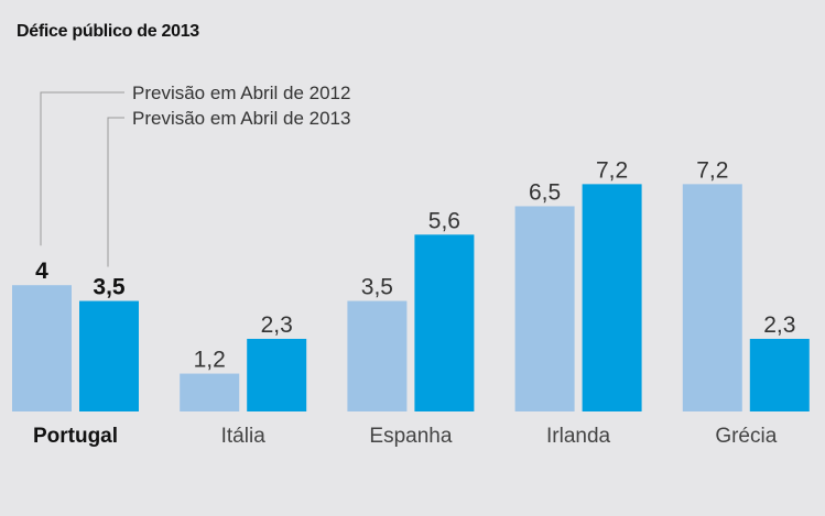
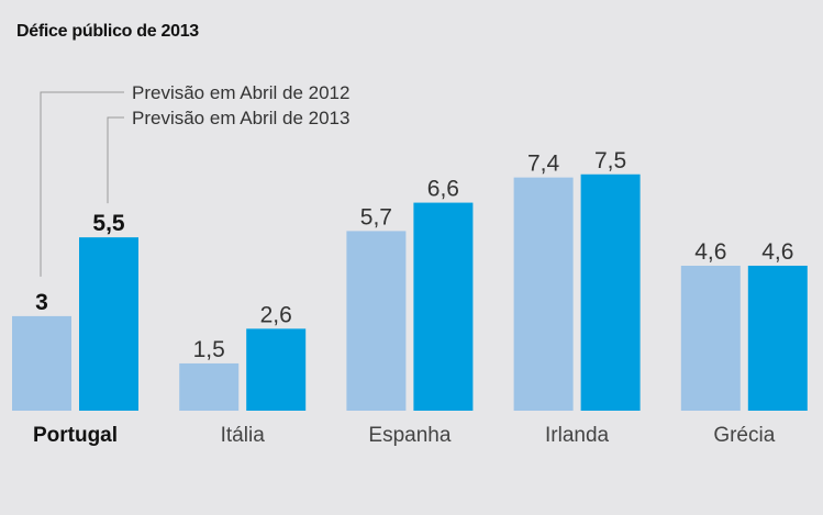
Previsão em Abril de 2012/Portugal: 4 -> 3
Previsão em Abril de 2013/Portugal: 3,5 -> 5,5
Previsão em Abril de 2012/Itália: 1,2 -> 1,5
Previsão em Abril de 2013/Itália: 2,3 -> 2,6
Previsão em Abril de 2012/Espanha: 3,5 -> 5,7
Previsão em Abril de 2013/Espanha: 5,6 -> 6,6
Previsão em Abril de 2012/Irlanda: 6,5 -> 7,4
Previsão em Abril de 2013/Irlanda: 7,2 -> 7,5
Previsão em Abril de 2012/Grécia: 7,2 -> 4,6
Previsão em Abril de 2013/Grécia: 2,3 -> 4,6
